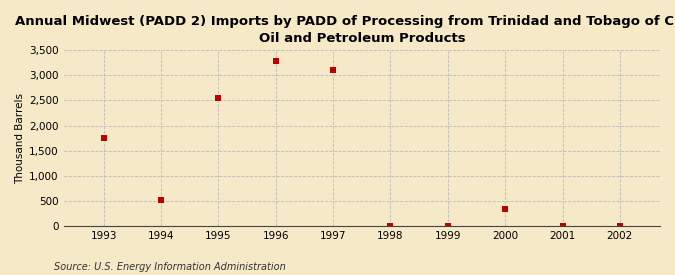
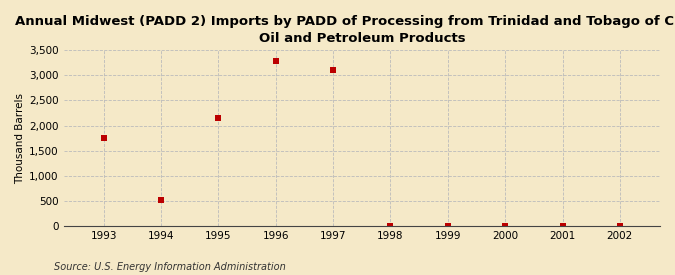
1995: 2,540 -> 2,160
2000: 340 -> 0
